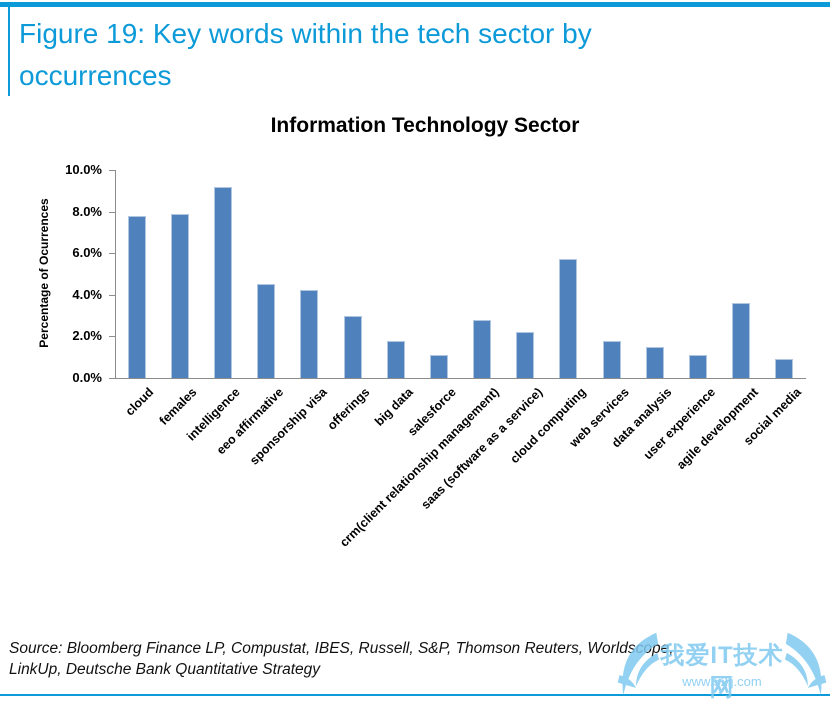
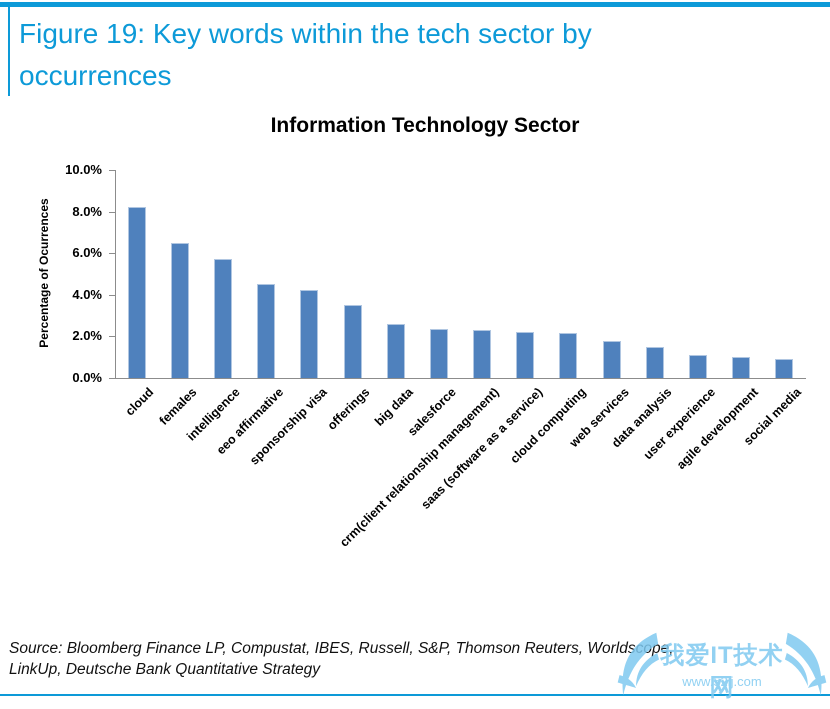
cloud: 7.8% -> 8.2%
females: 7.9% -> 6.5%
intelligence: 9.2% -> 5.7%
offerings: 3.0% -> 3.5%
big data: 1.8% -> 2.6%
salesforce: 1.1% -> 2.4%
crm(client relationship management): 2.8% -> 2.3%
cloud computing: 5.7% -> 2.1%
agile development: 3.6% -> 1.0%
